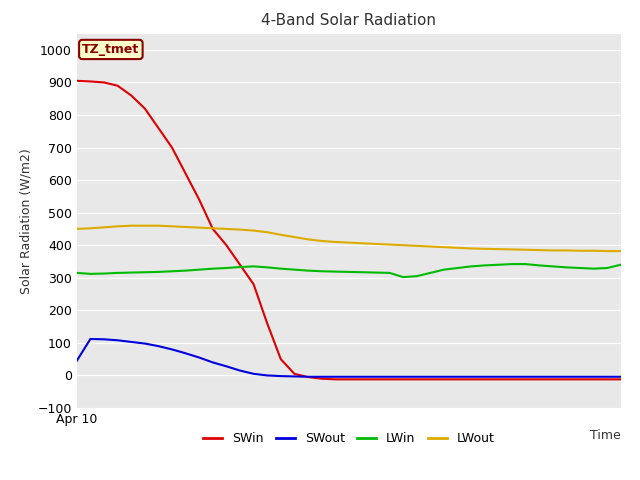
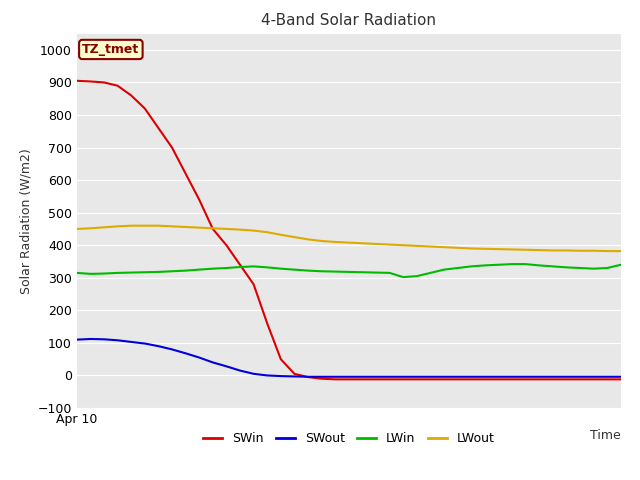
SWout/Apr 10: 45 -> 110
